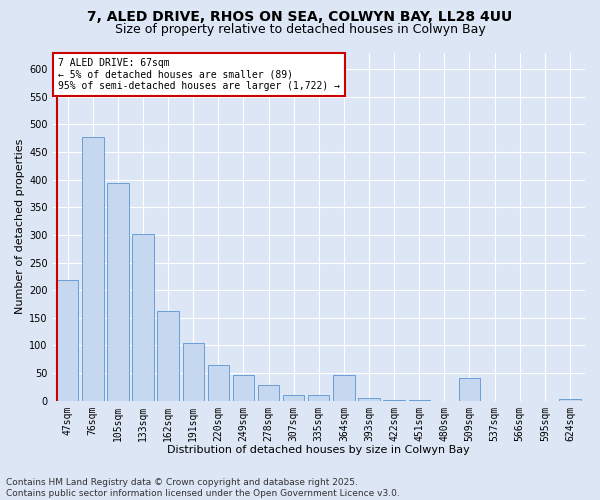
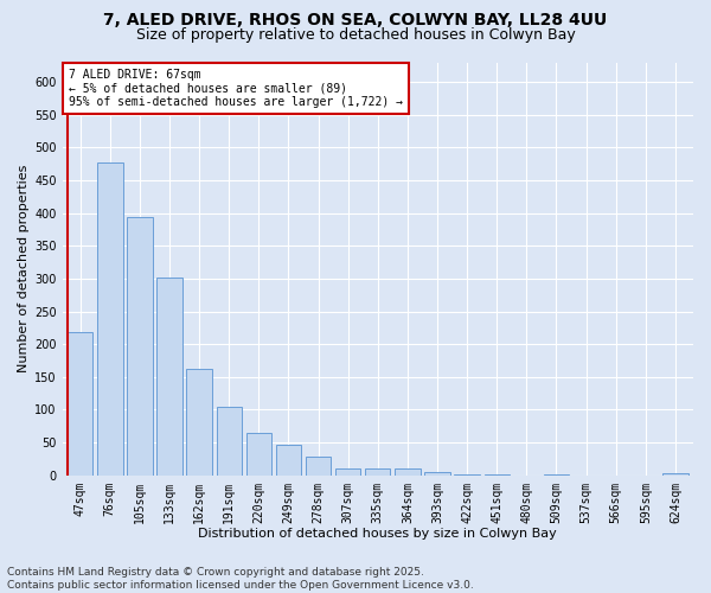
364sqm: 46 -> 10
509sqm: 42 -> 2
